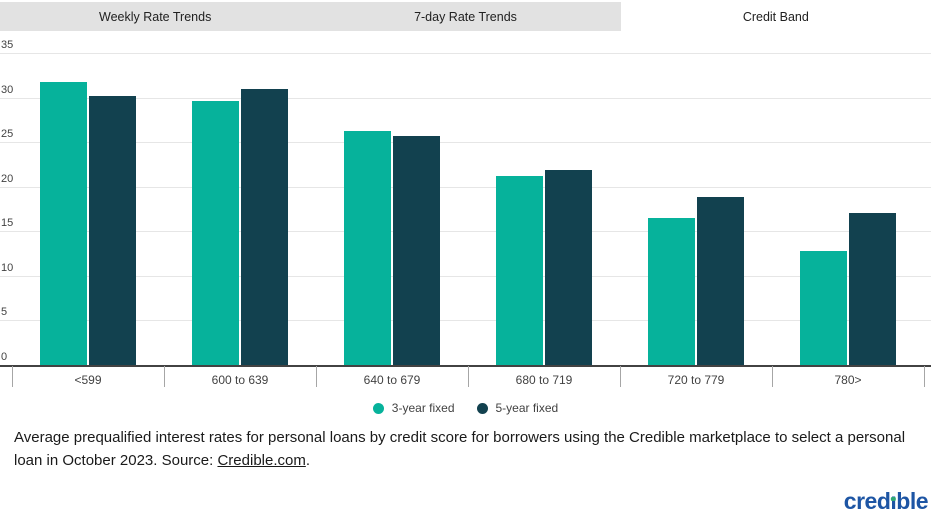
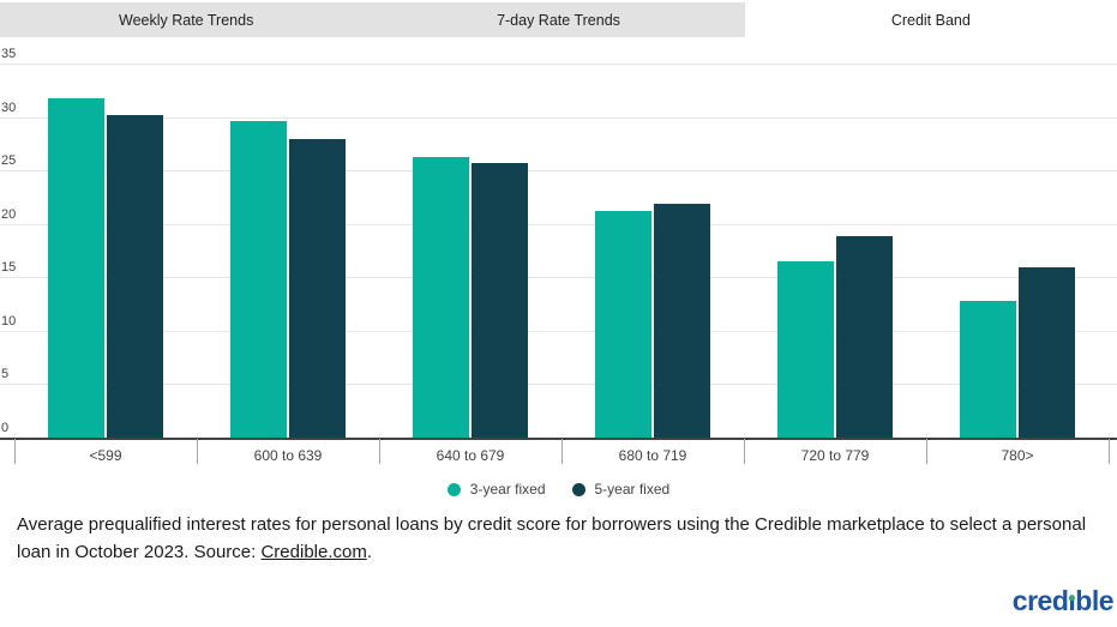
5-year fixed/600 to 639: 31 -> 28
5-year fixed/780>: 17 -> 16
